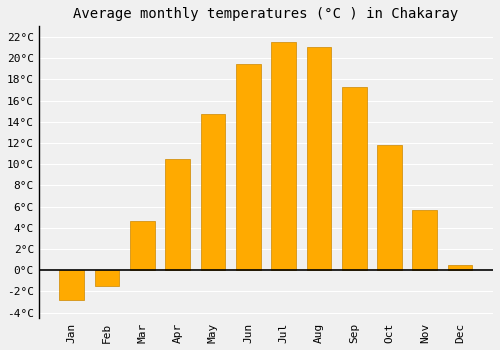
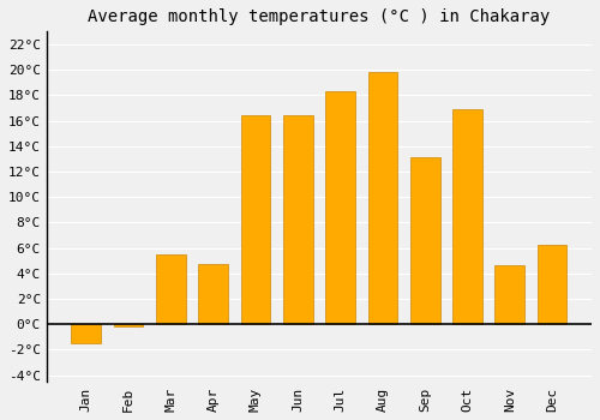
Jan: -2.8°C -> -1.5°C
Feb: -1.5°C -> -0.2°C
Mar: 4.6°C -> 5.5°C
Apr: 10.5°C -> 4.7°C
May: 14.7°C -> 16.4°C
Jun: 19.4°C -> 16.4°C
Jul: 21.5°C -> 18.3°C
Aug: 21.0°C -> 19.8°C
Sep: 17.3°C -> 13.1°C
Oct: 11.8°C -> 16.9°C
Nov: 5.7°C -> 4.6°C
Dec: 0.5°C -> 6.2°C
